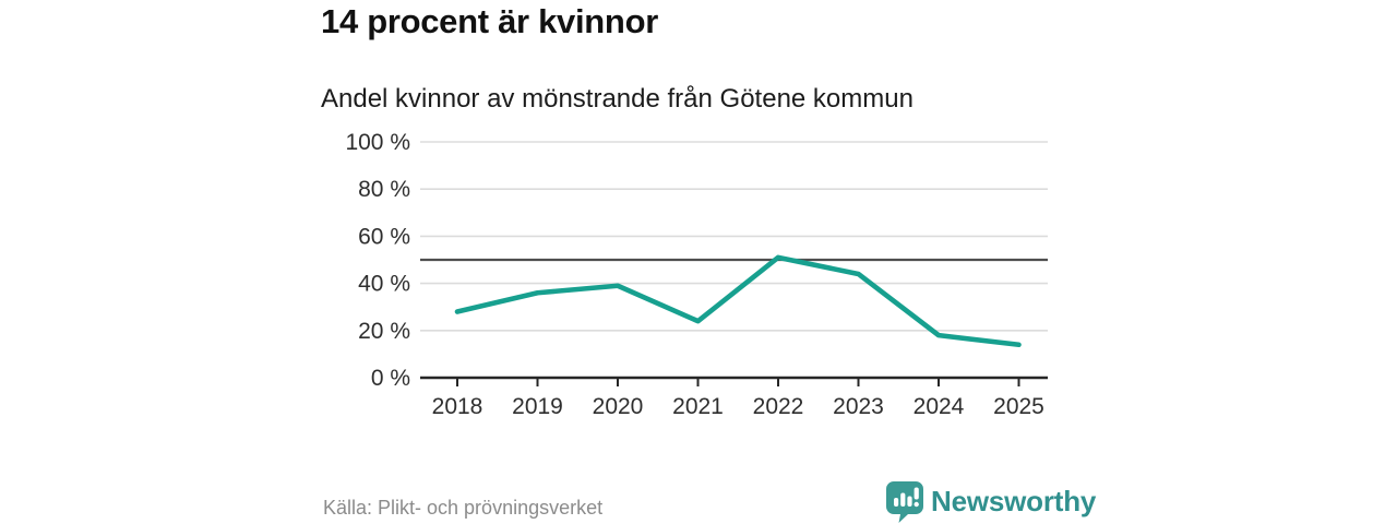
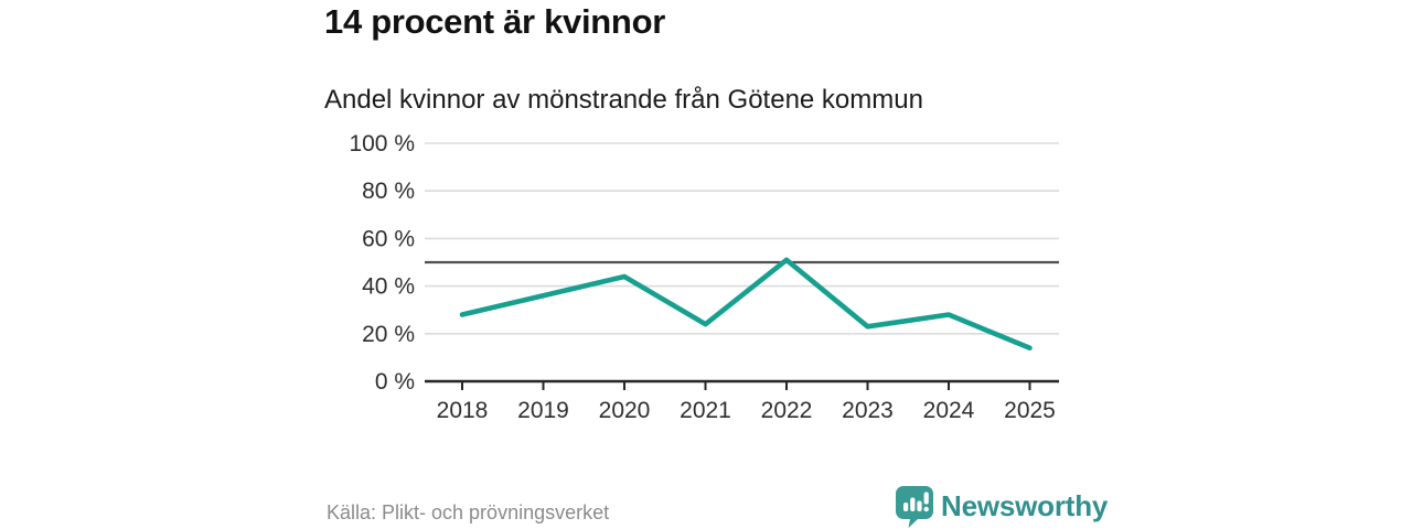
2020: 39% -> 44%
2023: 44% -> 23%
2024: 18% -> 28%
